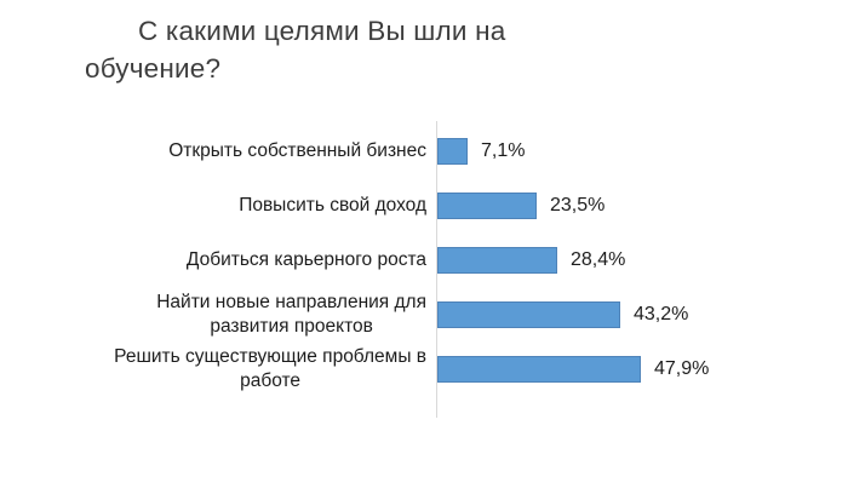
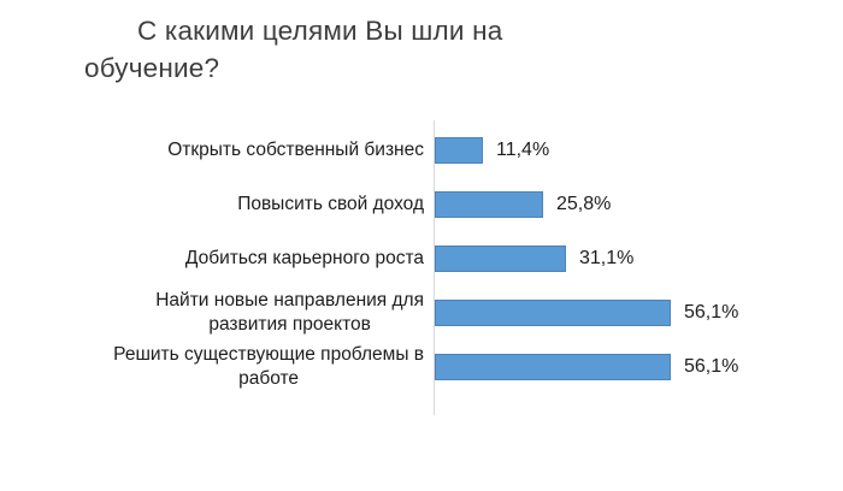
Открыть собственный бизнес: 7,1% -> 11,4%
Повысить свой доход: 23,5% -> 25,8%
Добиться карьерного роста: 28,4% -> 31,1%
Найти новые направления для развития проектов: 43,2% -> 56,1%
Решить существующие проблемы в работе: 47,9% -> 56,1%
